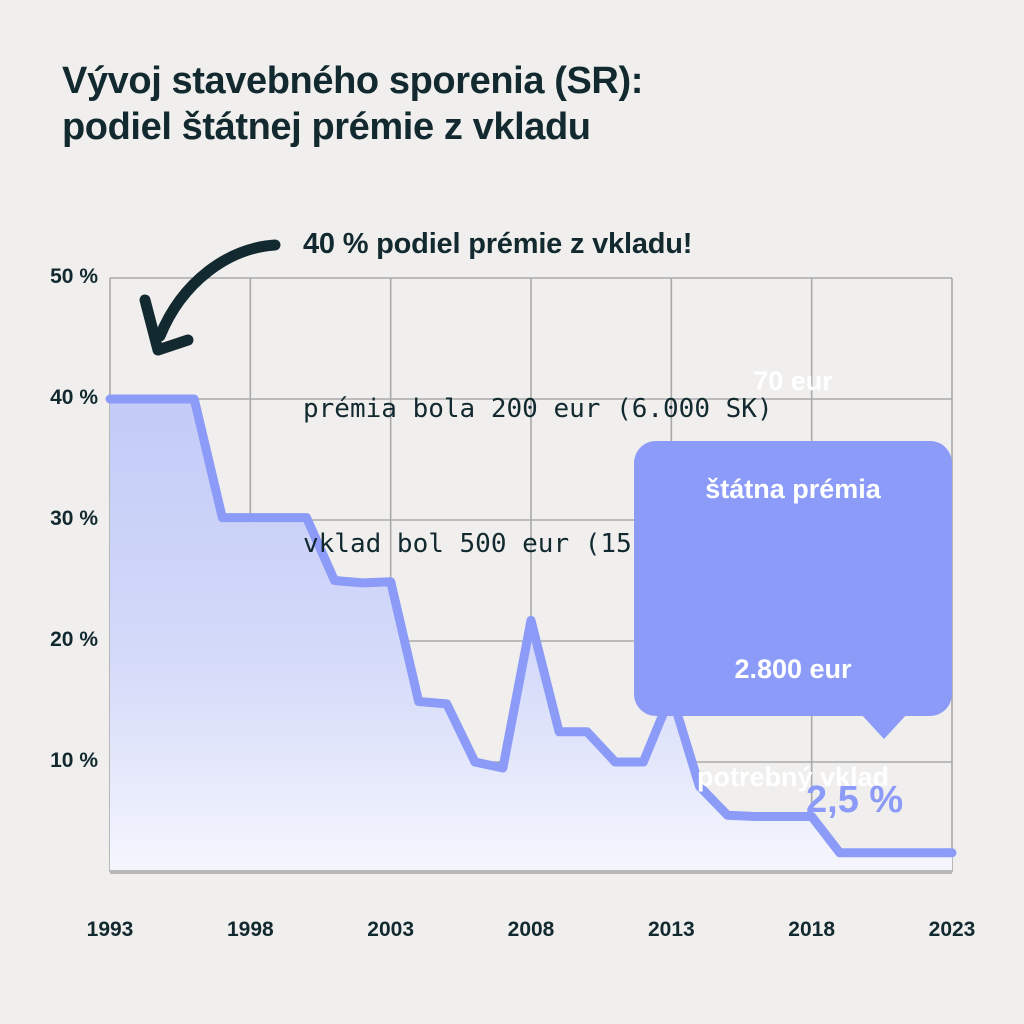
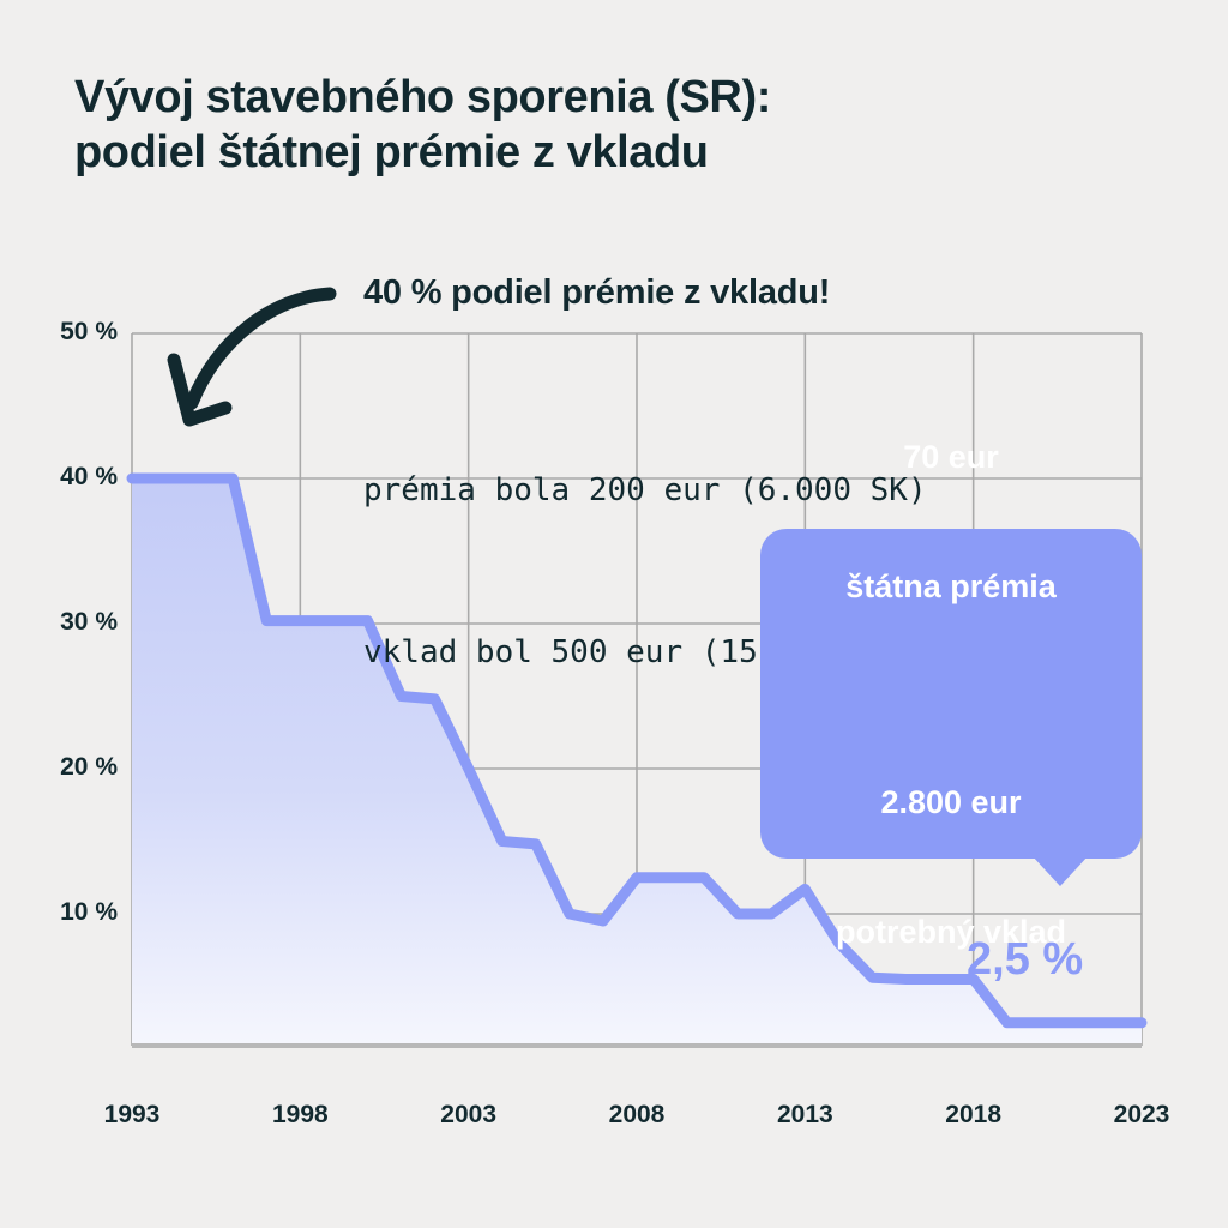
2003: 24.9% -> 20.0%
2008: 21.7% -> 12.5%
2013: 15.6% -> 11.7%
